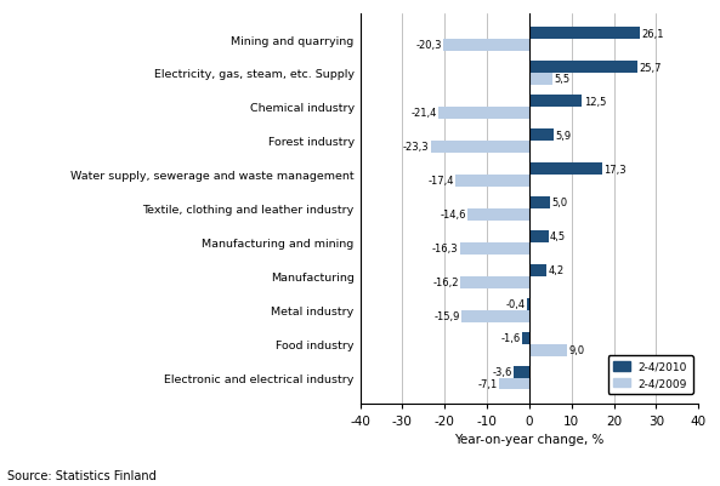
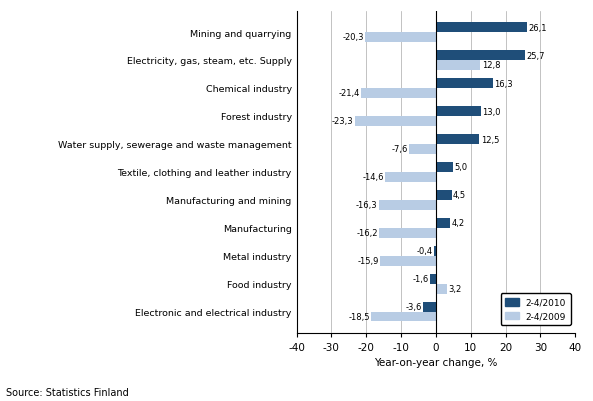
2-4/2009/Electricity, gas, steam, etc. Supply: 5,5 -> 12,8
2-4/2010/Chemical industry: 12,5 -> 16,3
2-4/2010/Forest industry: 5,9 -> 13,0
2-4/2010/Water supply, sewerage and waste management: 17,3 -> 12,5
2-4/2009/Water supply, sewerage and waste management: -17,4 -> -7,6
2-4/2009/Food industry: 9,0 -> 3,2
2-4/2009/Electronic and electrical industry: -7,1 -> -18,5
